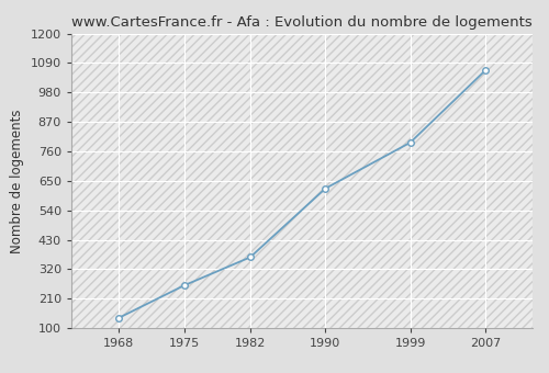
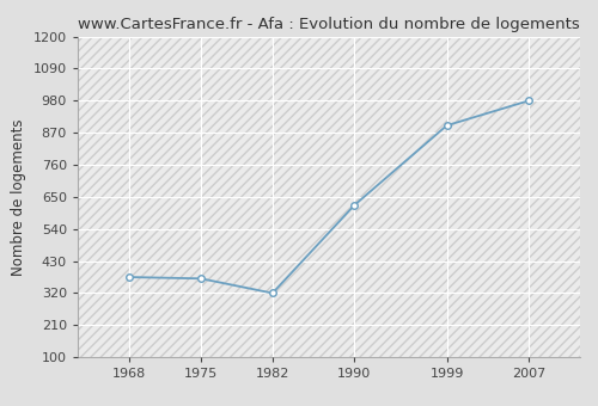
1968: 138 -> 375
1975: 260 -> 370
1982: 365 -> 320
1999: 793 -> 895
2007: 1063 -> 980
